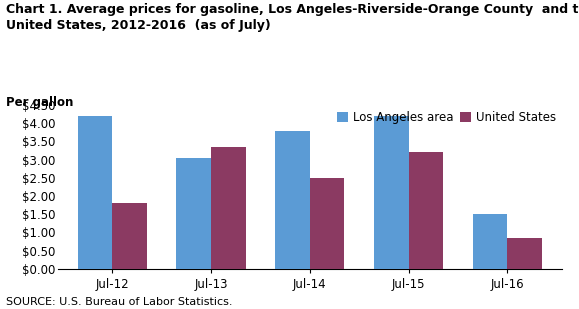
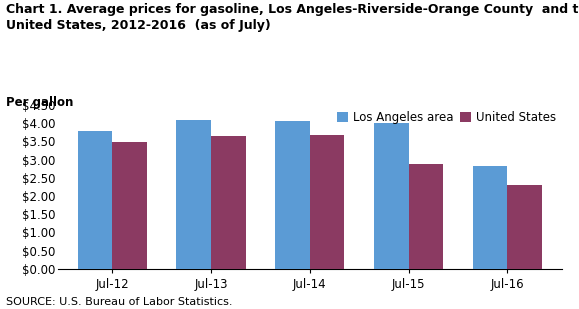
Los Angeles area/Jul-12: $4.20 -> $3.79
United States/Jul-12: $1.80 -> $3.49
Los Angeles area/Jul-13: $3.05 -> $4.10
United States/Jul-13: $3.35 -> $3.65
Los Angeles area/Jul-14: $3.80 -> $4.06
United States/Jul-14: $2.50 -> $3.67
Los Angeles area/Jul-15: $4.20 -> $4.01
United States/Jul-15: $3.20 -> $2.88
Los Angeles area/Jul-16: $1.50 -> $2.83
United States/Jul-16: $0.85 -> $2.30
